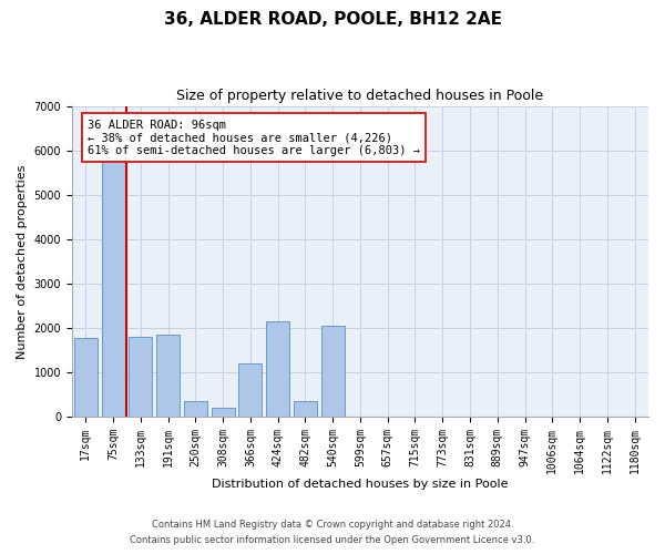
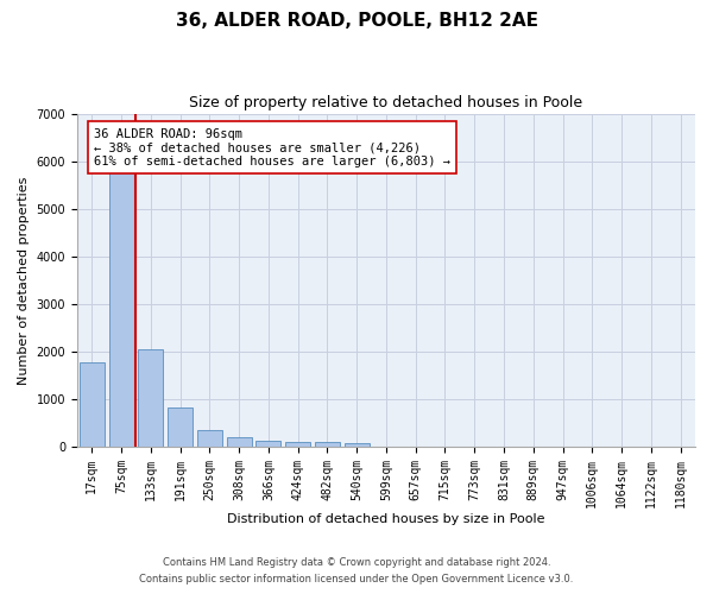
133sqm: 1800 -> 2060
191sqm: 1850 -> 820
366sqm: 1200 -> 120
424sqm: 2150 -> 100
482sqm: 350 -> 100
540sqm: 2050 -> 80
